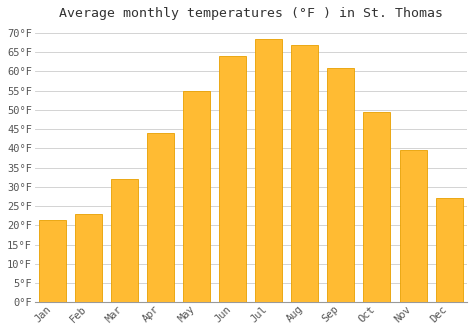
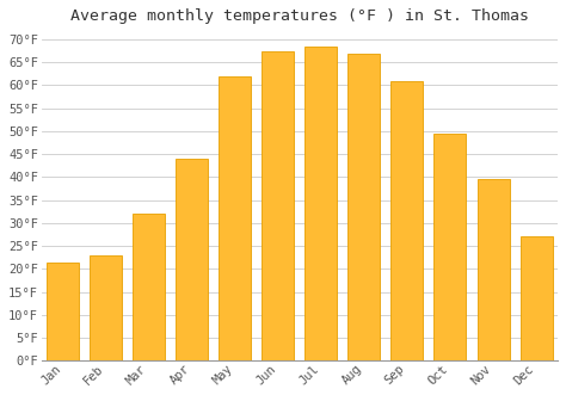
May: 55.0°F -> 62.0°F
Jun: 64.0°F -> 67.5°F
